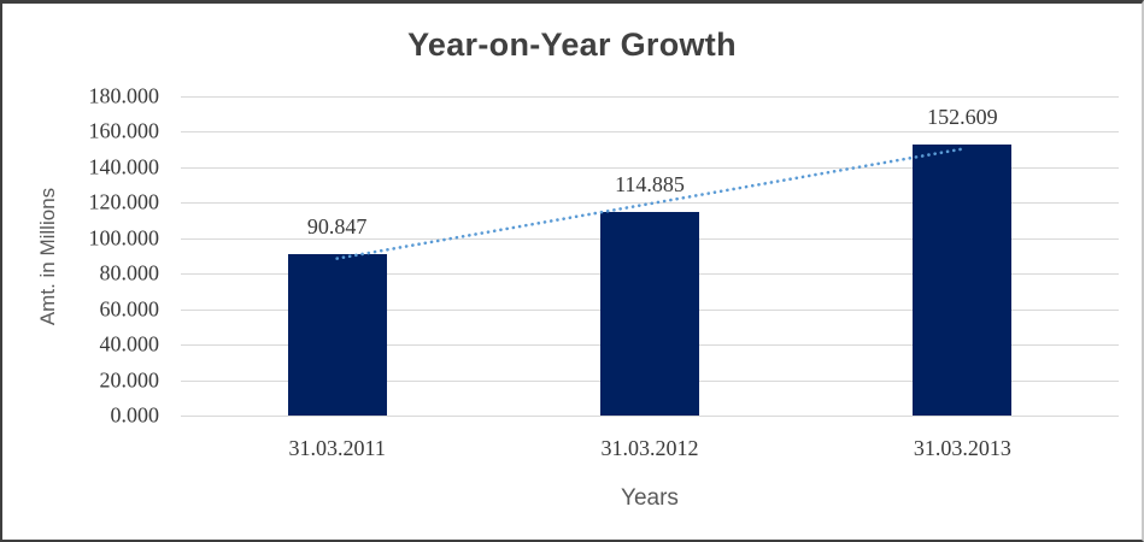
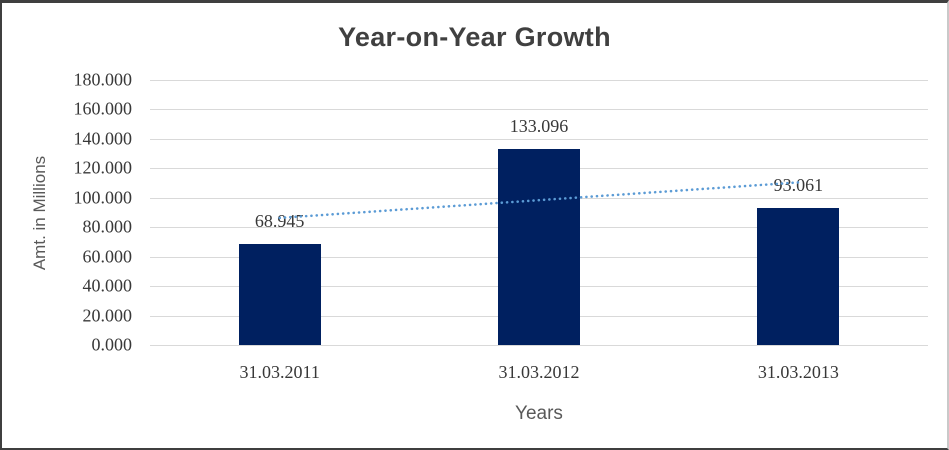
31.03.2011: 90.847 -> 68.945
31.03.2012: 114.885 -> 133.096
31.03.2013: 152.609 -> 93.061
